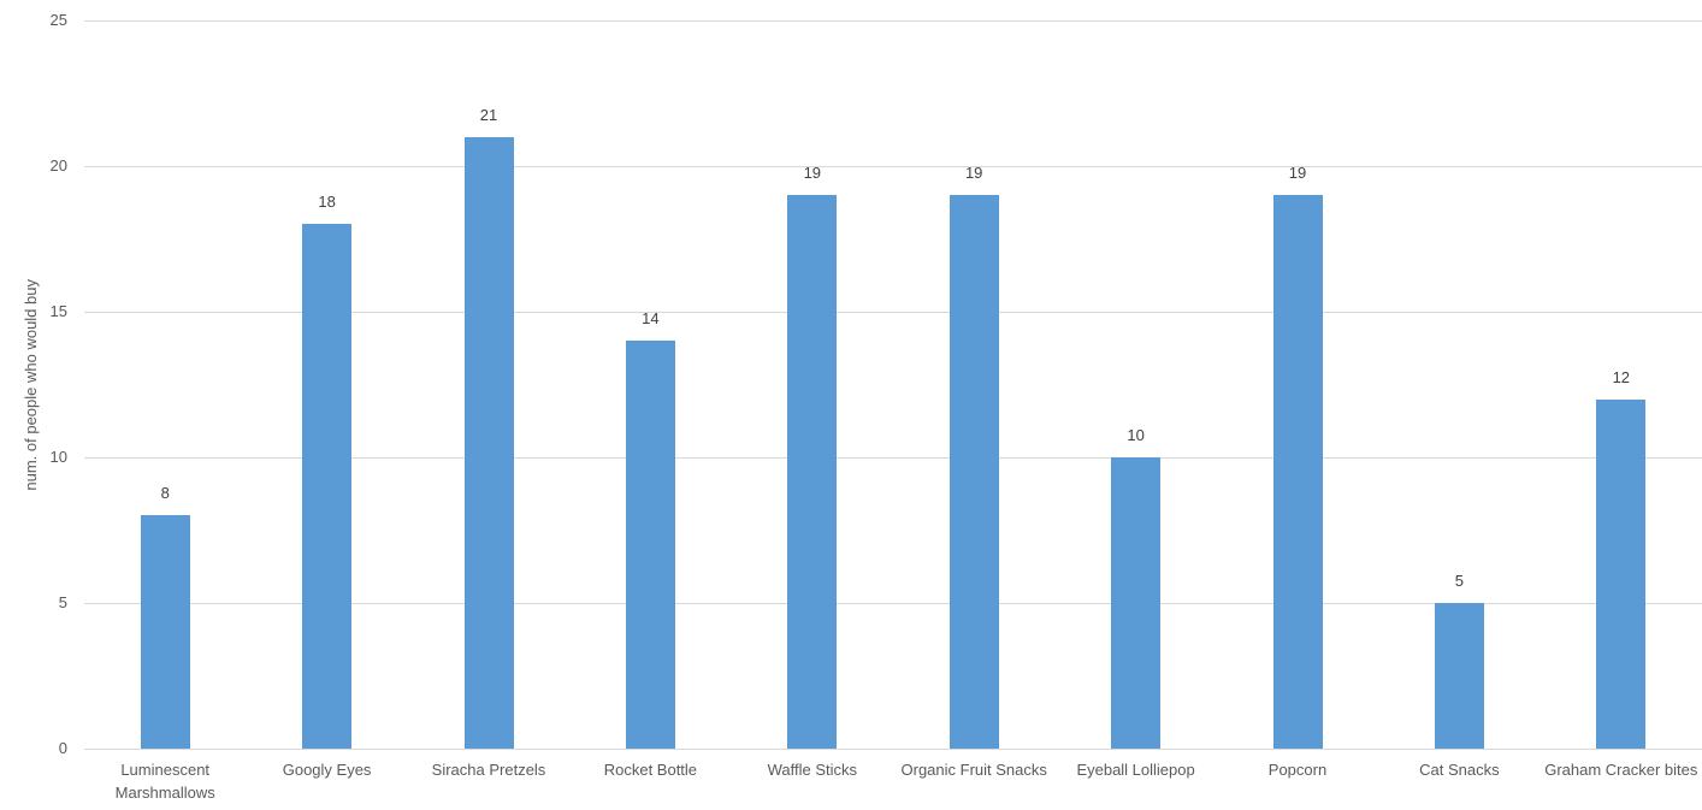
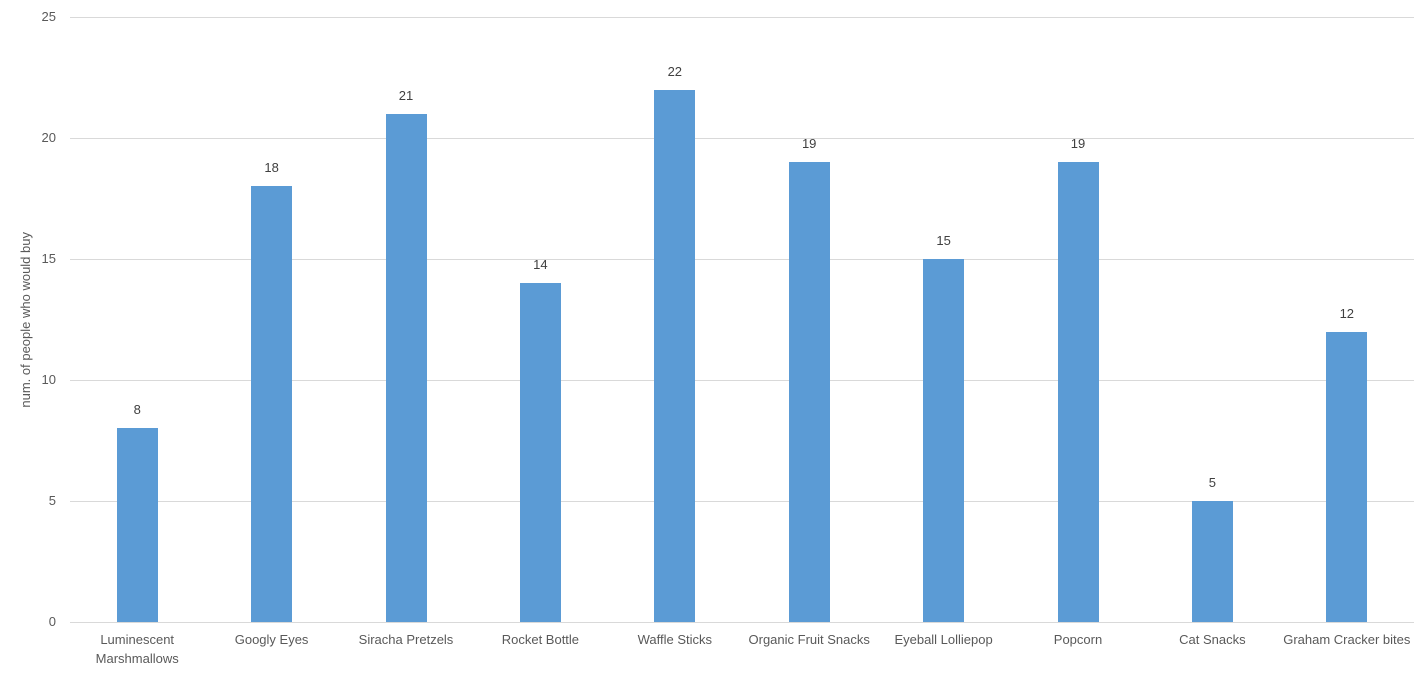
Waffle Sticks: 19 -> 22
Eyeball Lolliepop: 10 -> 15
